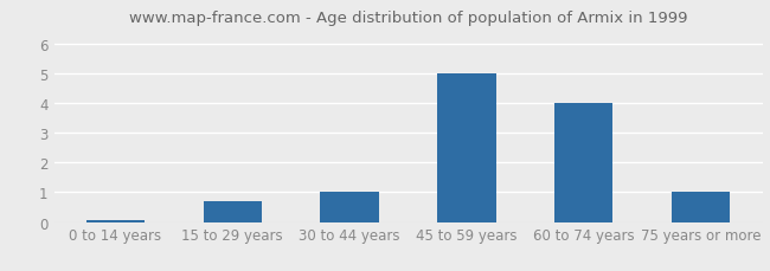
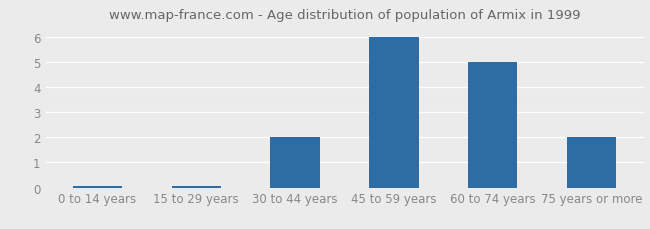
15 to 29 years: 0.70 -> 0.07
30 to 44 years: 1.00 -> 2.00
45 to 59 years: 5.00 -> 6.00
60 to 74 years: 4.00 -> 5.00
75 years or more: 1.00 -> 2.00
